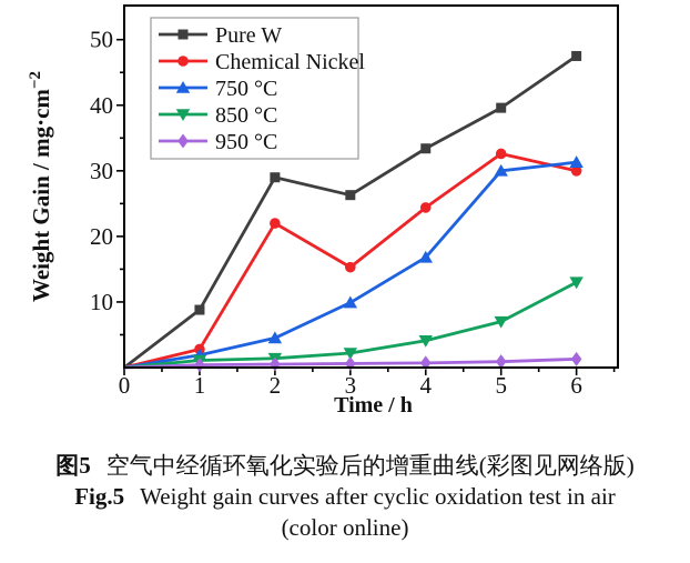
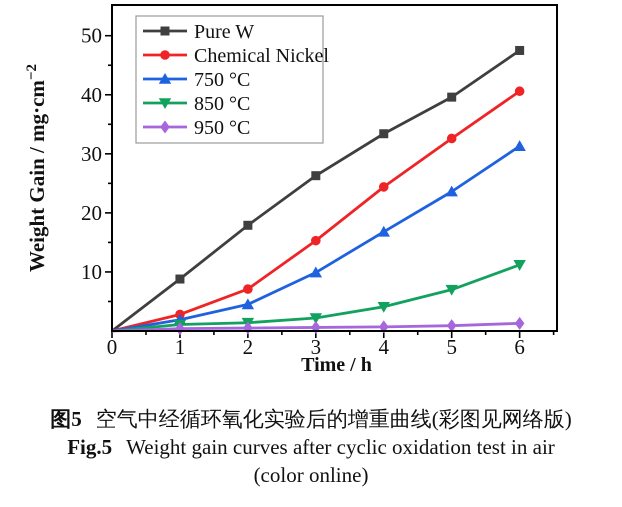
Pure W/2: 29 -> 18
Chemical Nickel/2: 22 -> 7
750 °C/5: 30 -> 24
Chemical Nickel/6: 30 -> 41
850 °C/6: 13 -> 11
